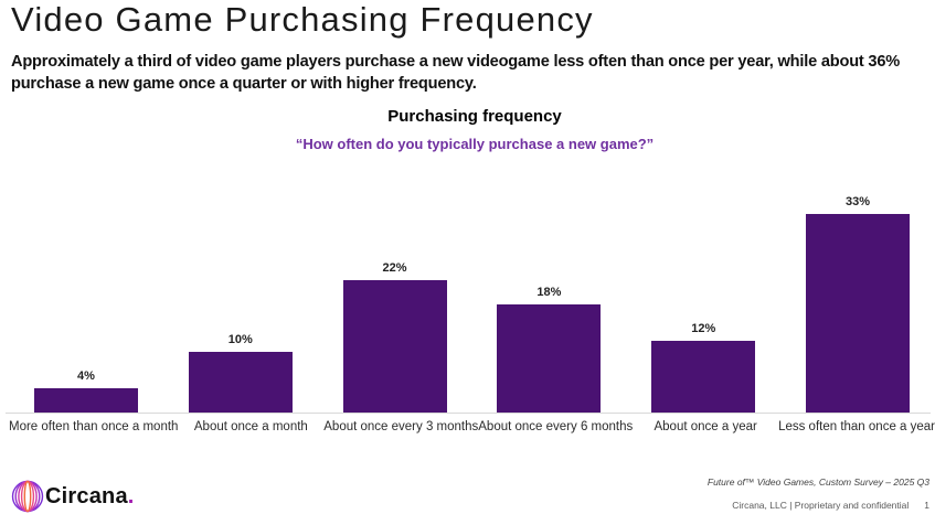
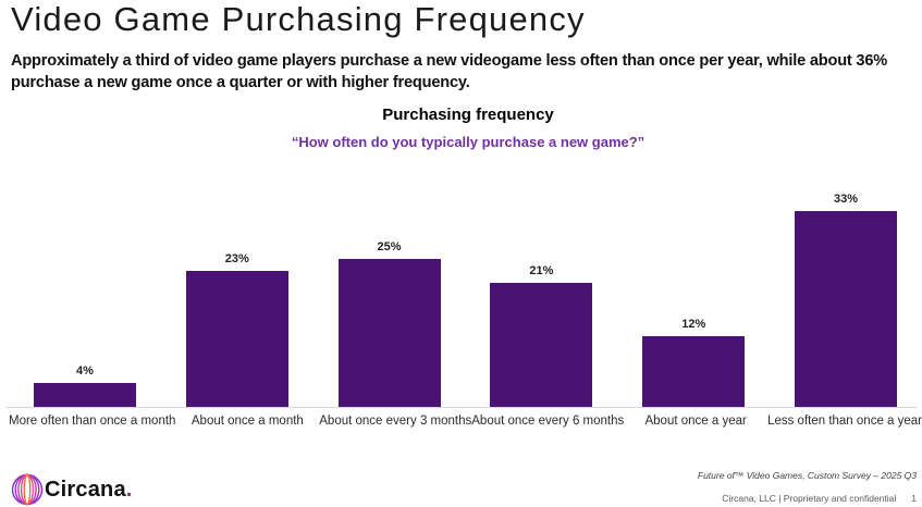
About once a month: 10% -> 23%
About once every 3 months: 22% -> 25%
About once every 6 months: 18% -> 21%
